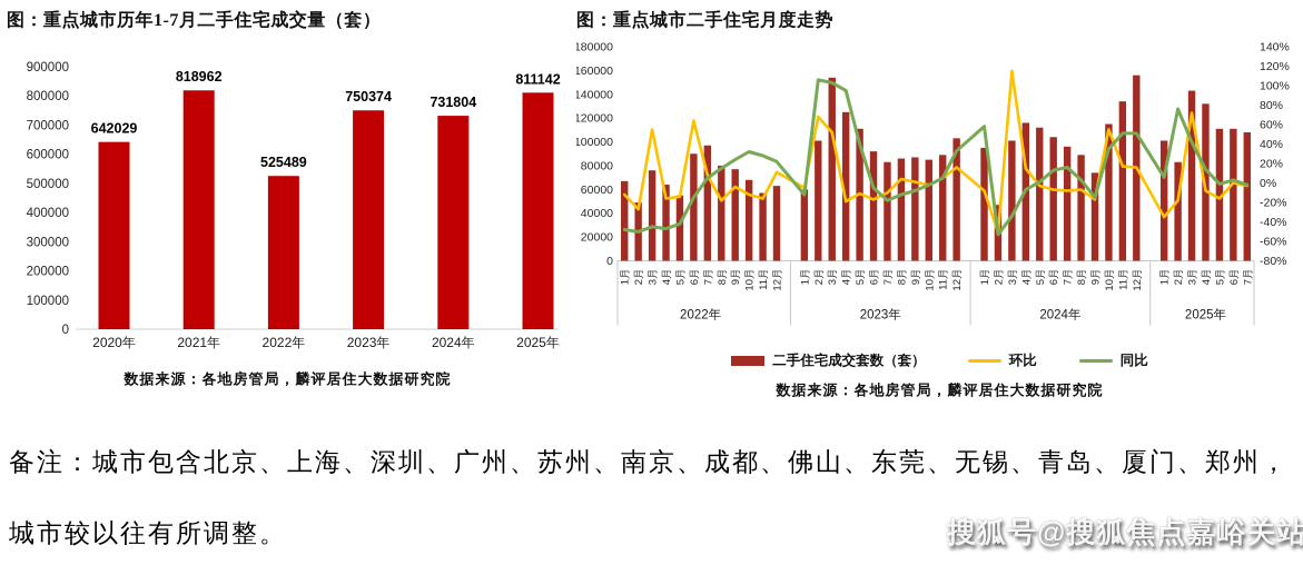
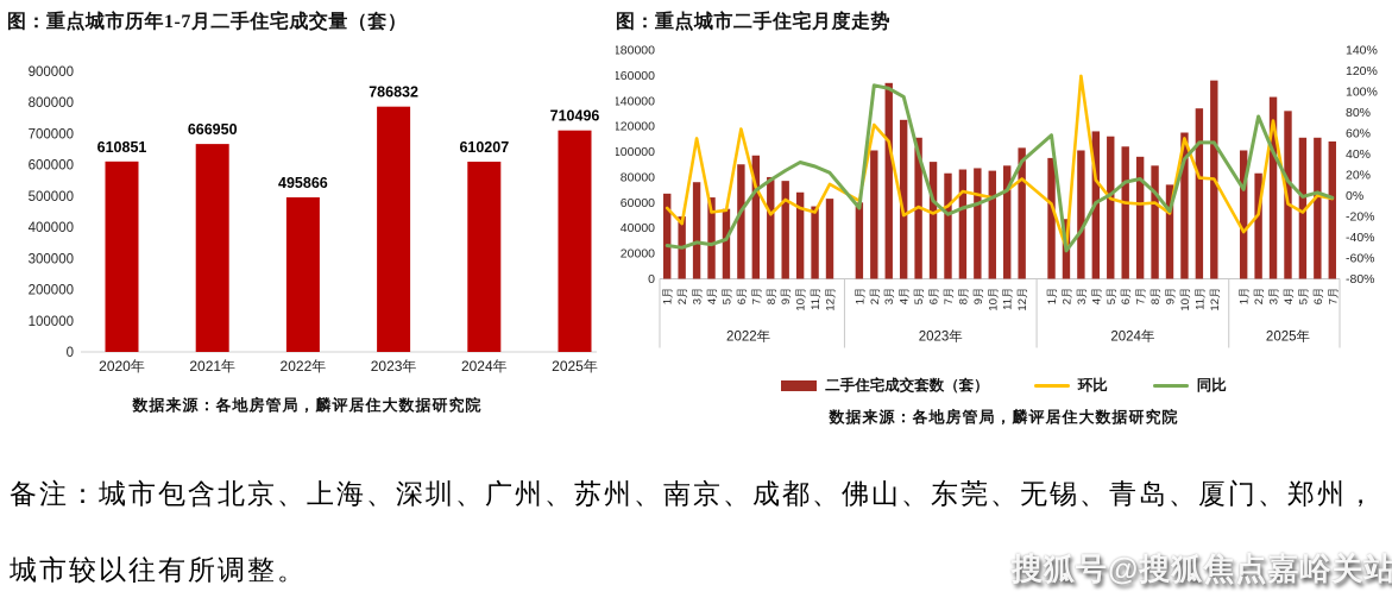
图：重点城市历年1-7月二手住宅成交量（套）/2020年: 642029 -> 610851
图：重点城市历年1-7月二手住宅成交量（套）/2021年: 818962 -> 666950
图：重点城市历年1-7月二手住宅成交量（套）/2022年: 525489 -> 495866
图：重点城市历年1-7月二手住宅成交量（套）/2023年: 750374 -> 786832
图：重点城市历年1-7月二手住宅成交量（套）/2024年: 731804 -> 610207
图：重点城市历年1-7月二手住宅成交量（套）/2025年: 811142 -> 710496
